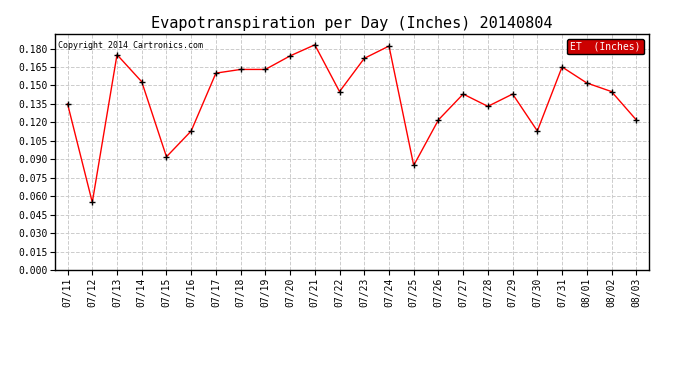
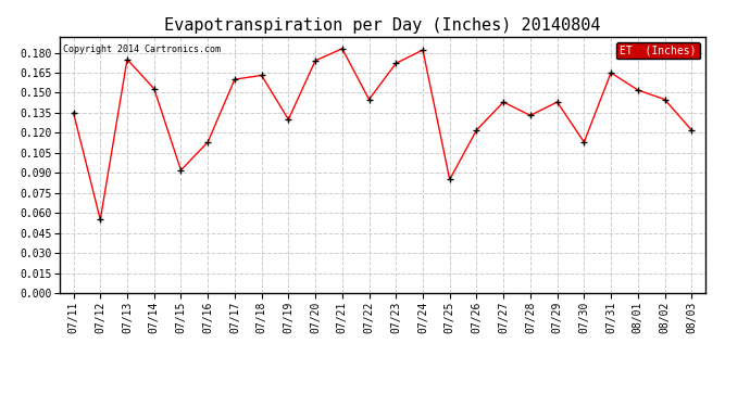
07/19: 0.163 -> 0.130
